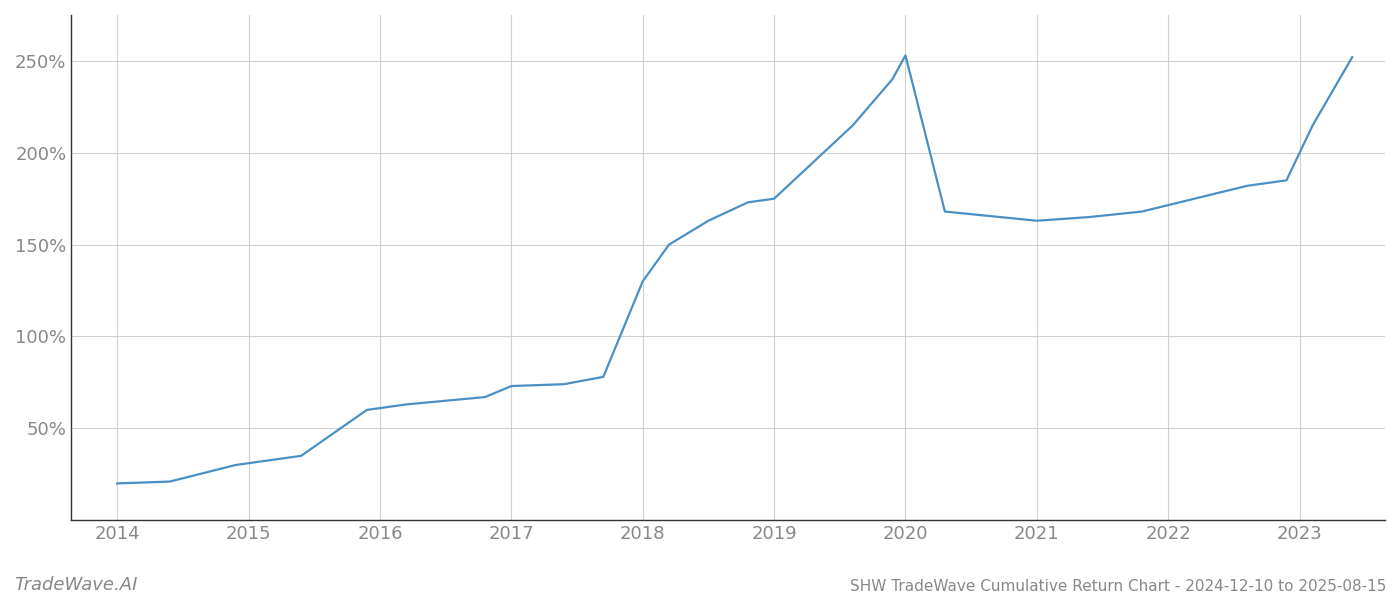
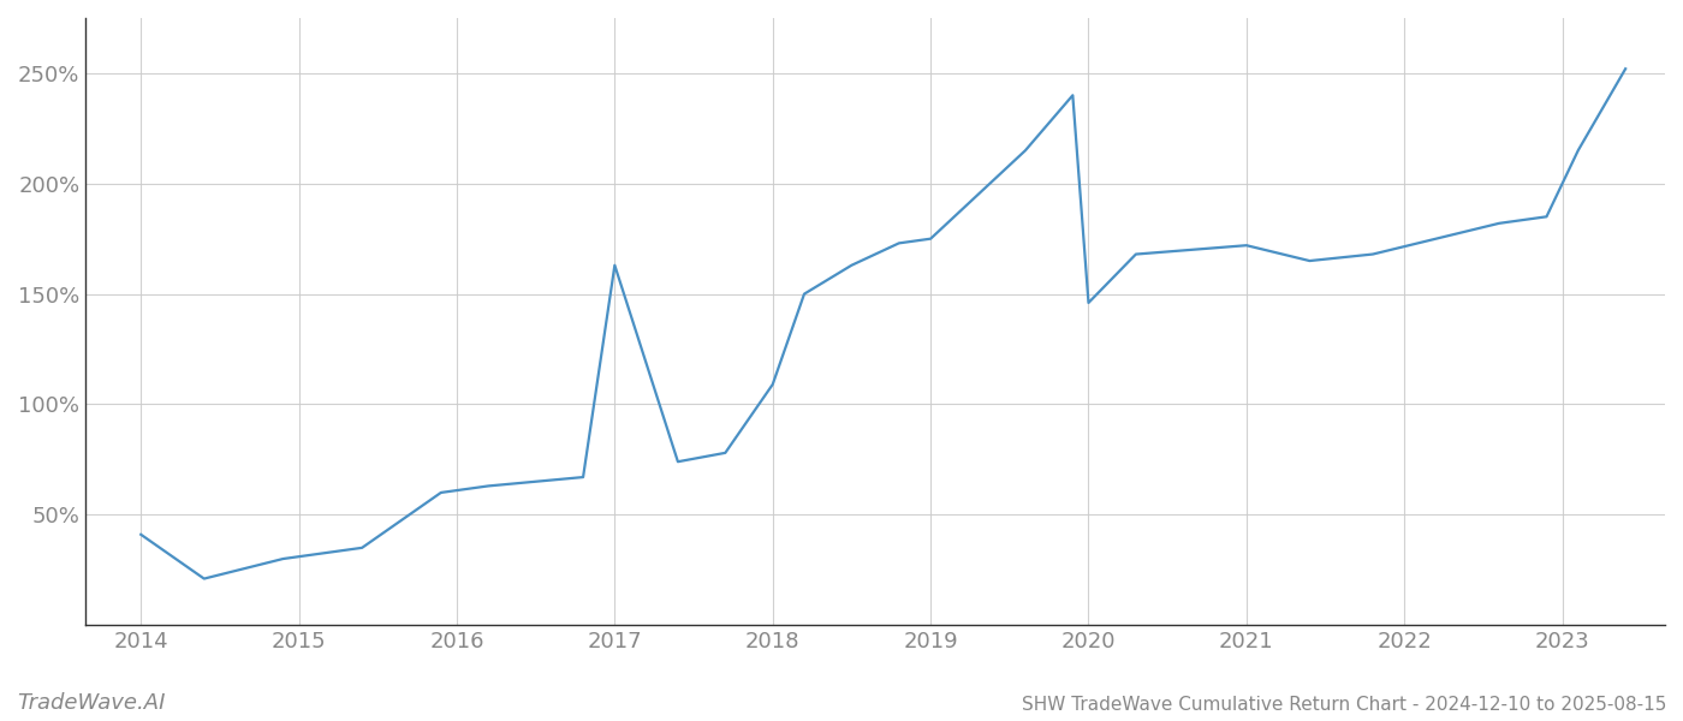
2014: 20% -> 41%
2017: 73% -> 163%
2018: 130% -> 109%
2020: 253% -> 146%
2021: 163% -> 172%
